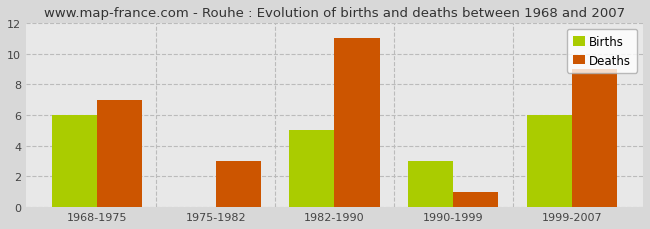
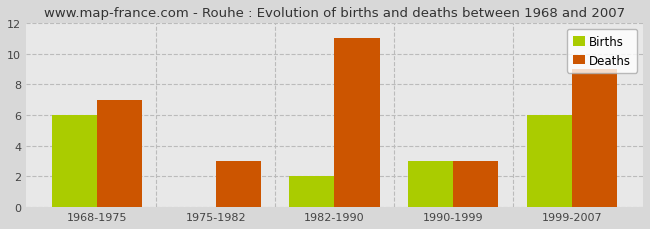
Births/1982-1990: 5 -> 2
Deaths/1990-1999: 1 -> 3
